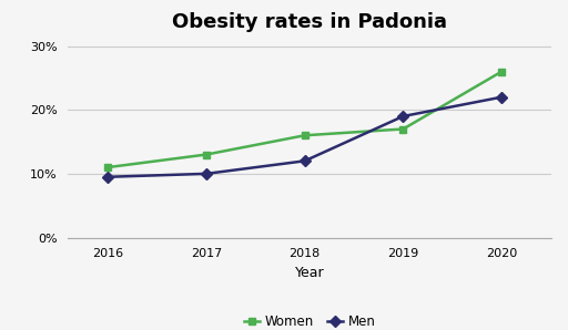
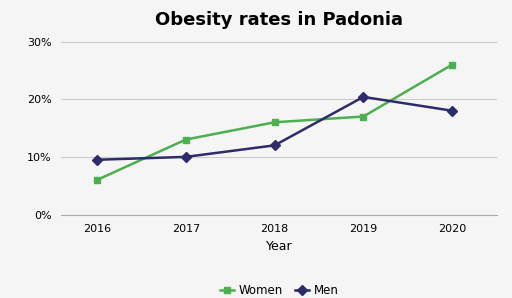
Women/2016: 11% -> 6%
Men/2019: 19.0% -> 20.4%
Men/2020: 22.0% -> 18.0%
